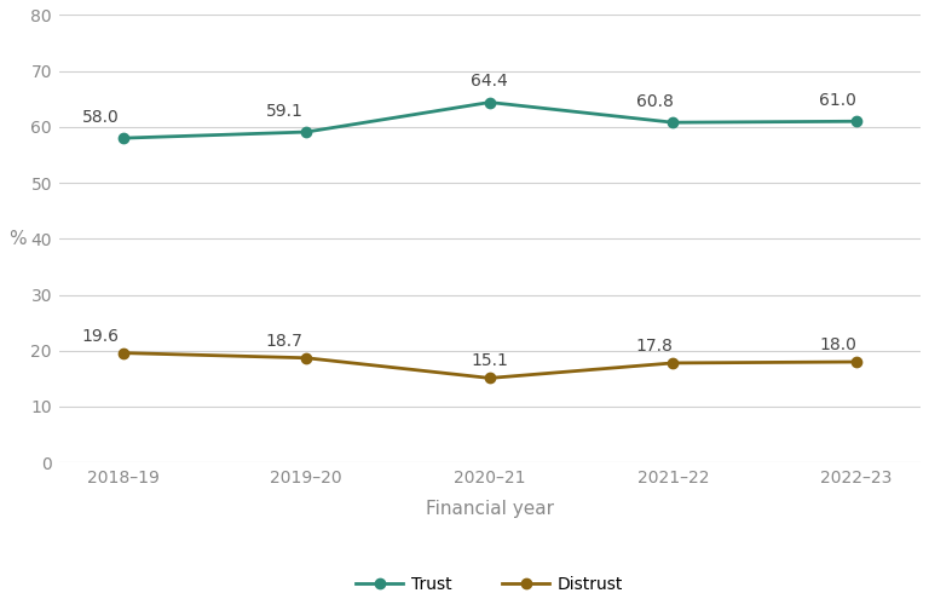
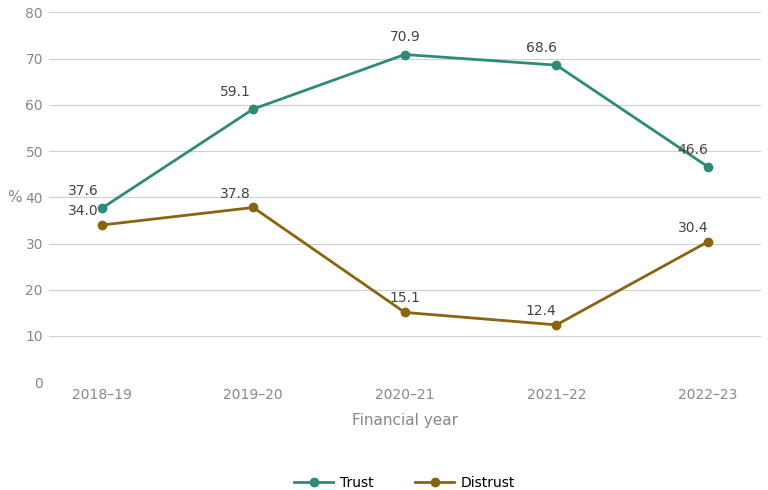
Trust/2018–19: 58.0 -> 37.6
Distrust/2018–19: 19.6 -> 34.0
Distrust/2019–20: 18.7 -> 37.8
Trust/2020–21: 64.4 -> 70.9
Trust/2021–22: 60.8 -> 68.6
Distrust/2021–22: 17.8 -> 12.4
Trust/2022–23: 61.0 -> 46.6
Distrust/2022–23: 18.0 -> 30.4
